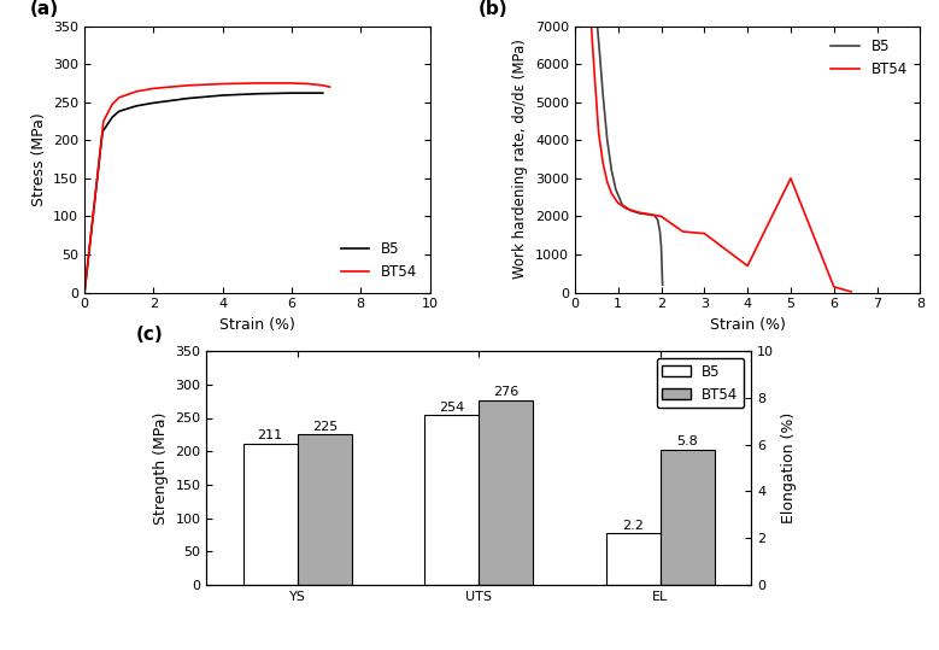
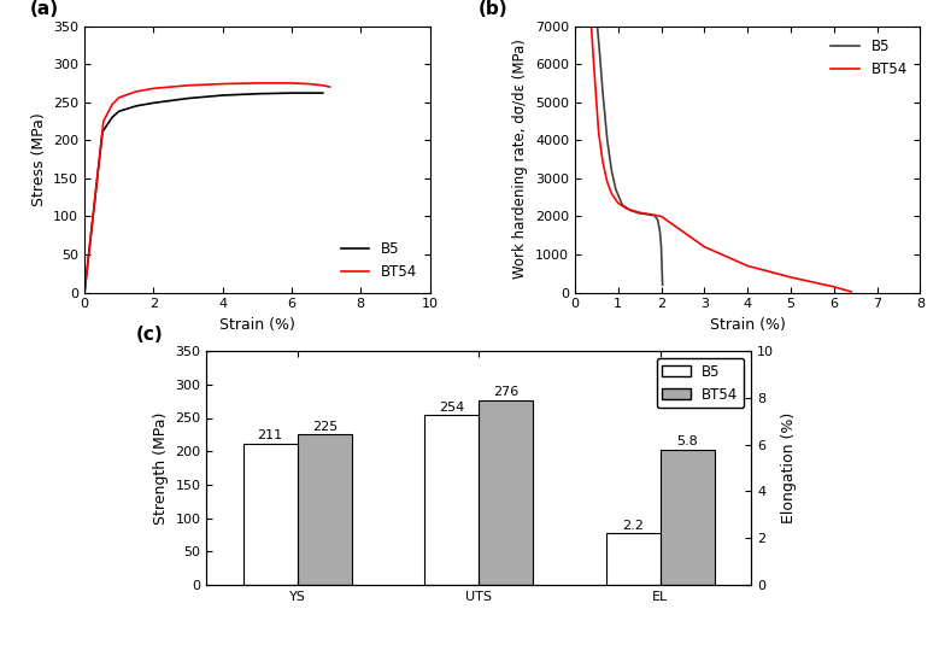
BT54/3: 1550 -> 1200
BT54/5: 3000 -> 400
